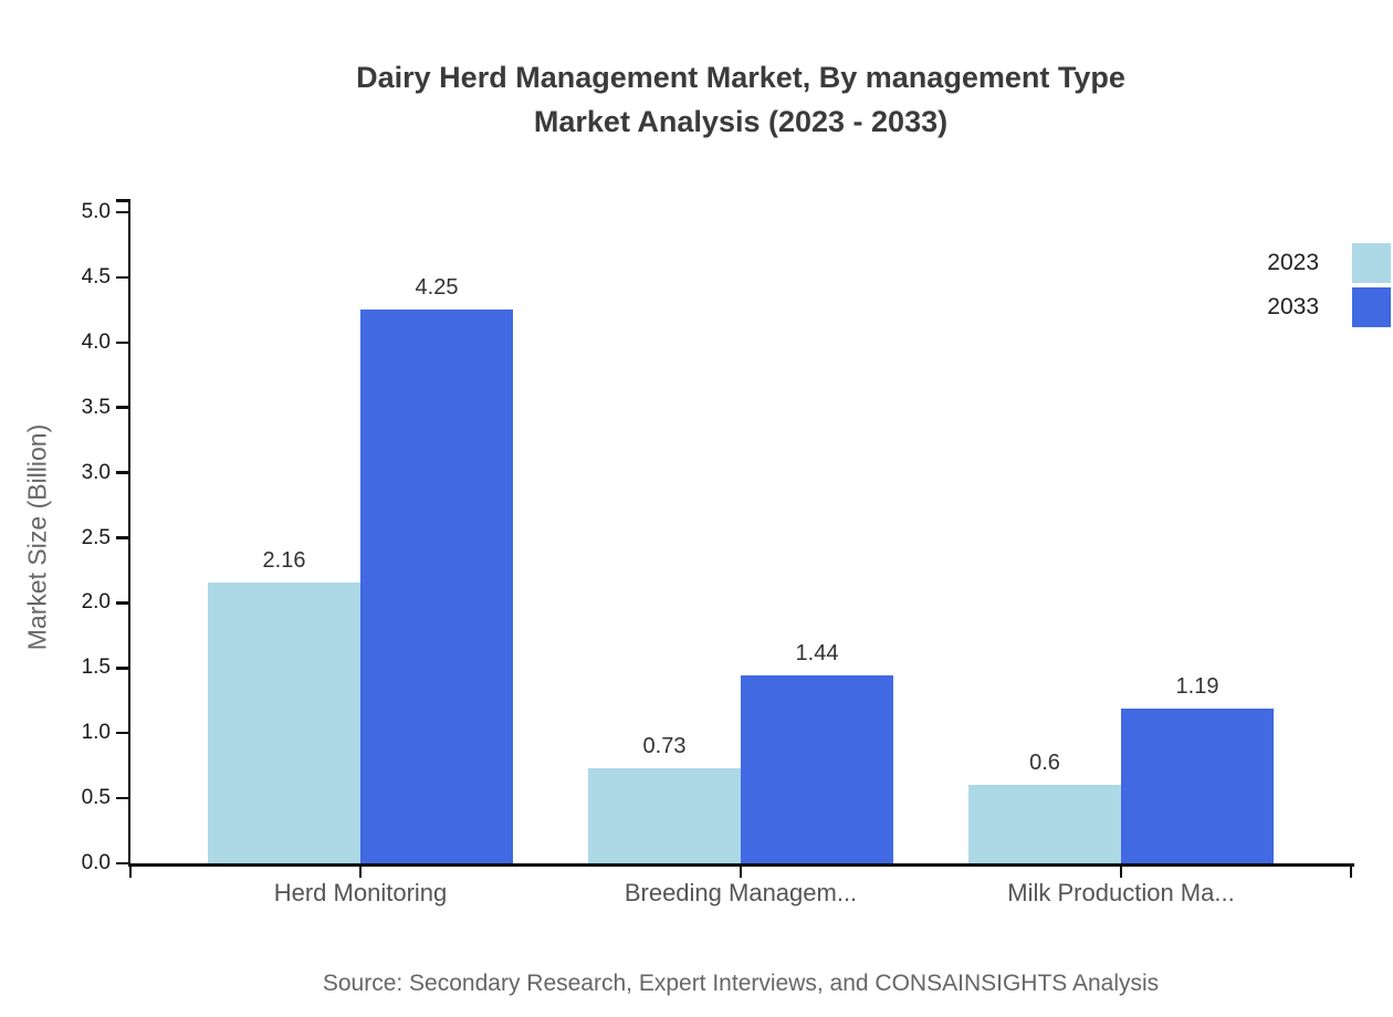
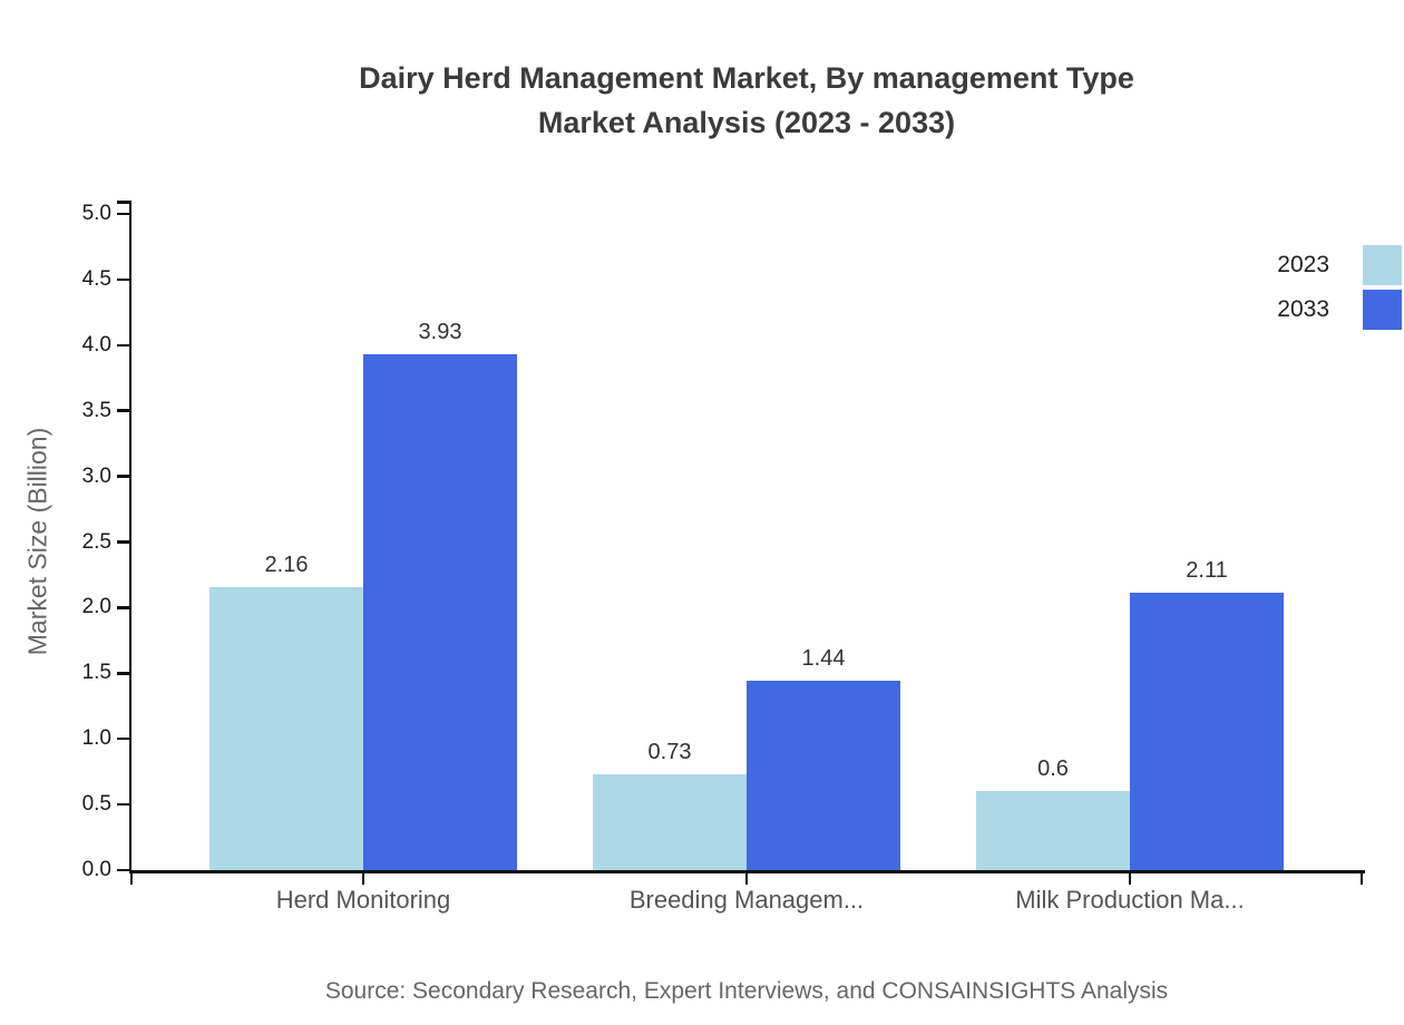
2033/Herd Monitoring: 4.25 -> 3.93
2033/Milk Production Ma...: 1.19 -> 2.11
